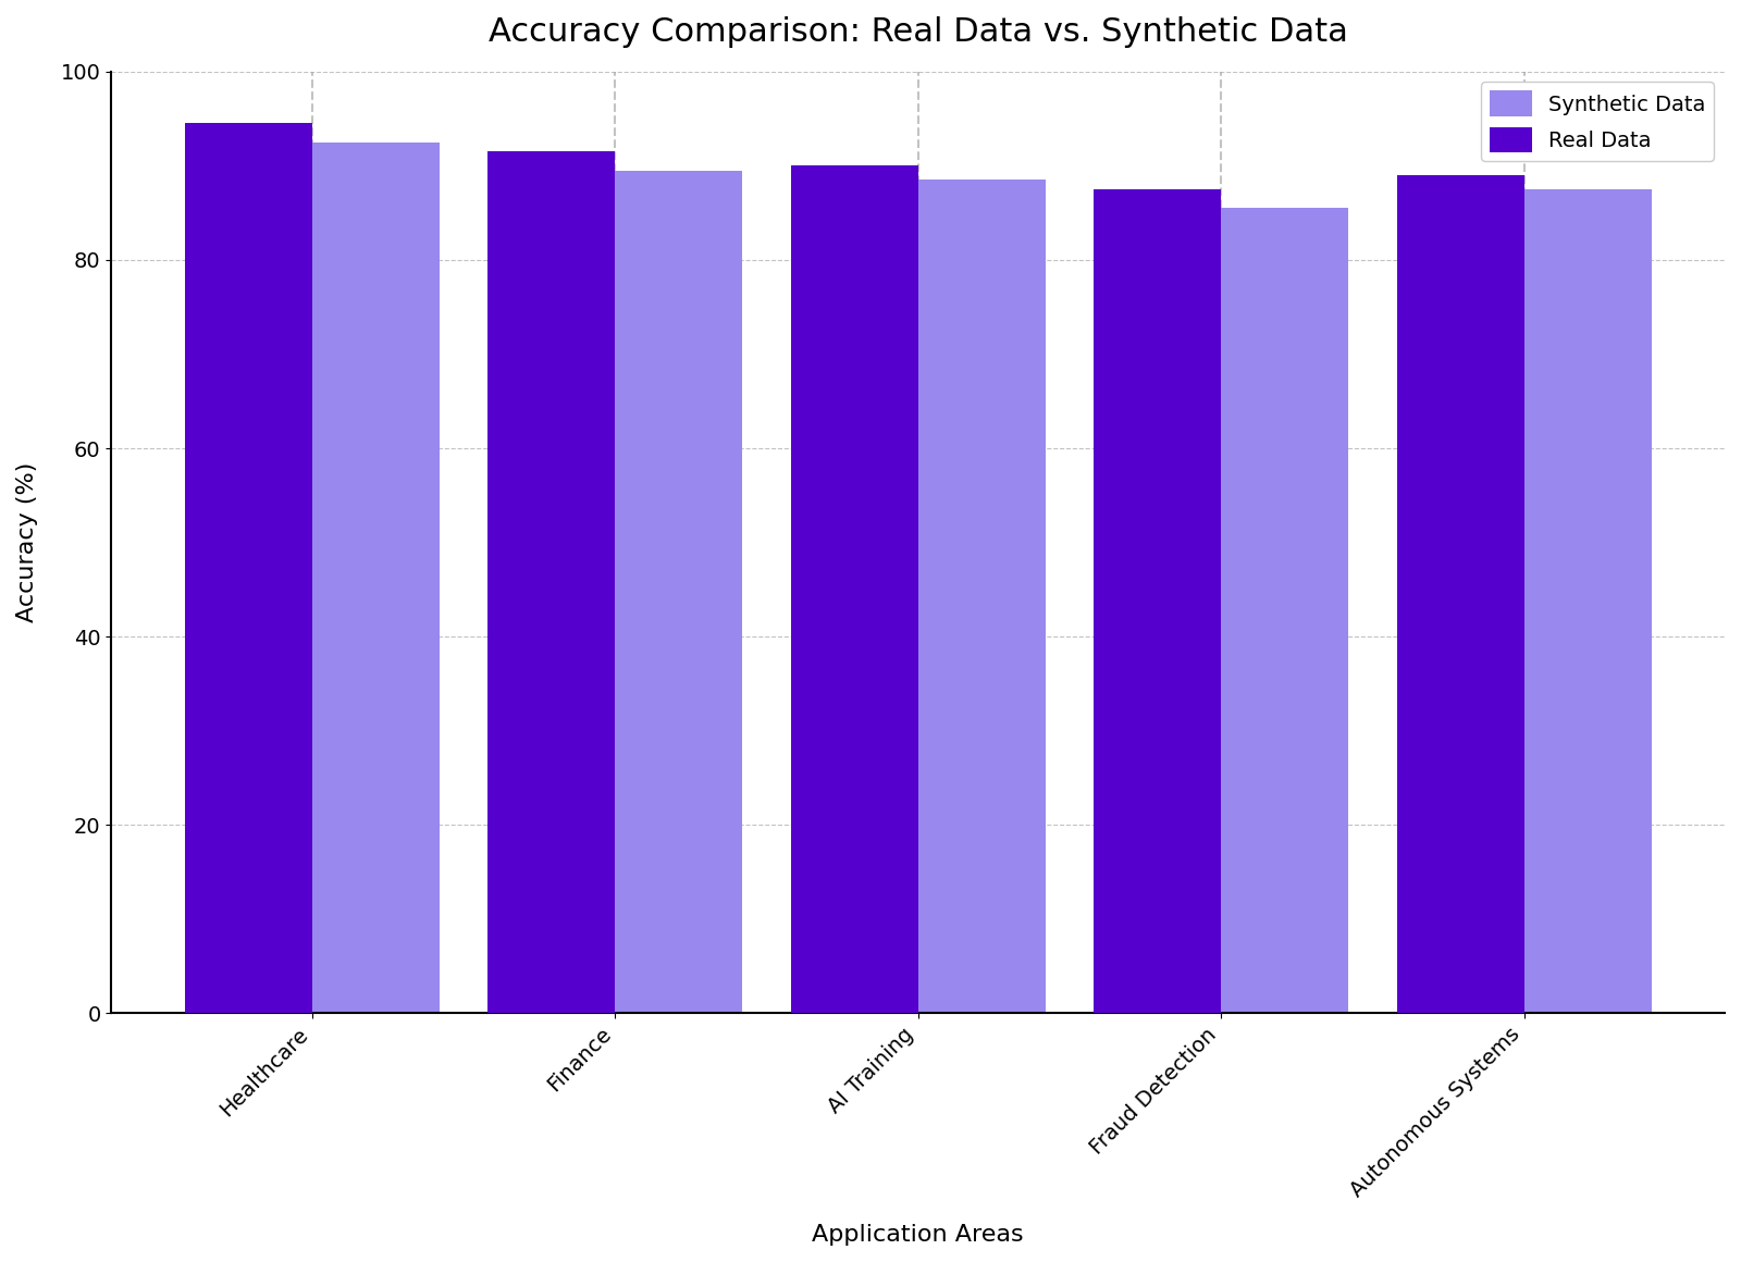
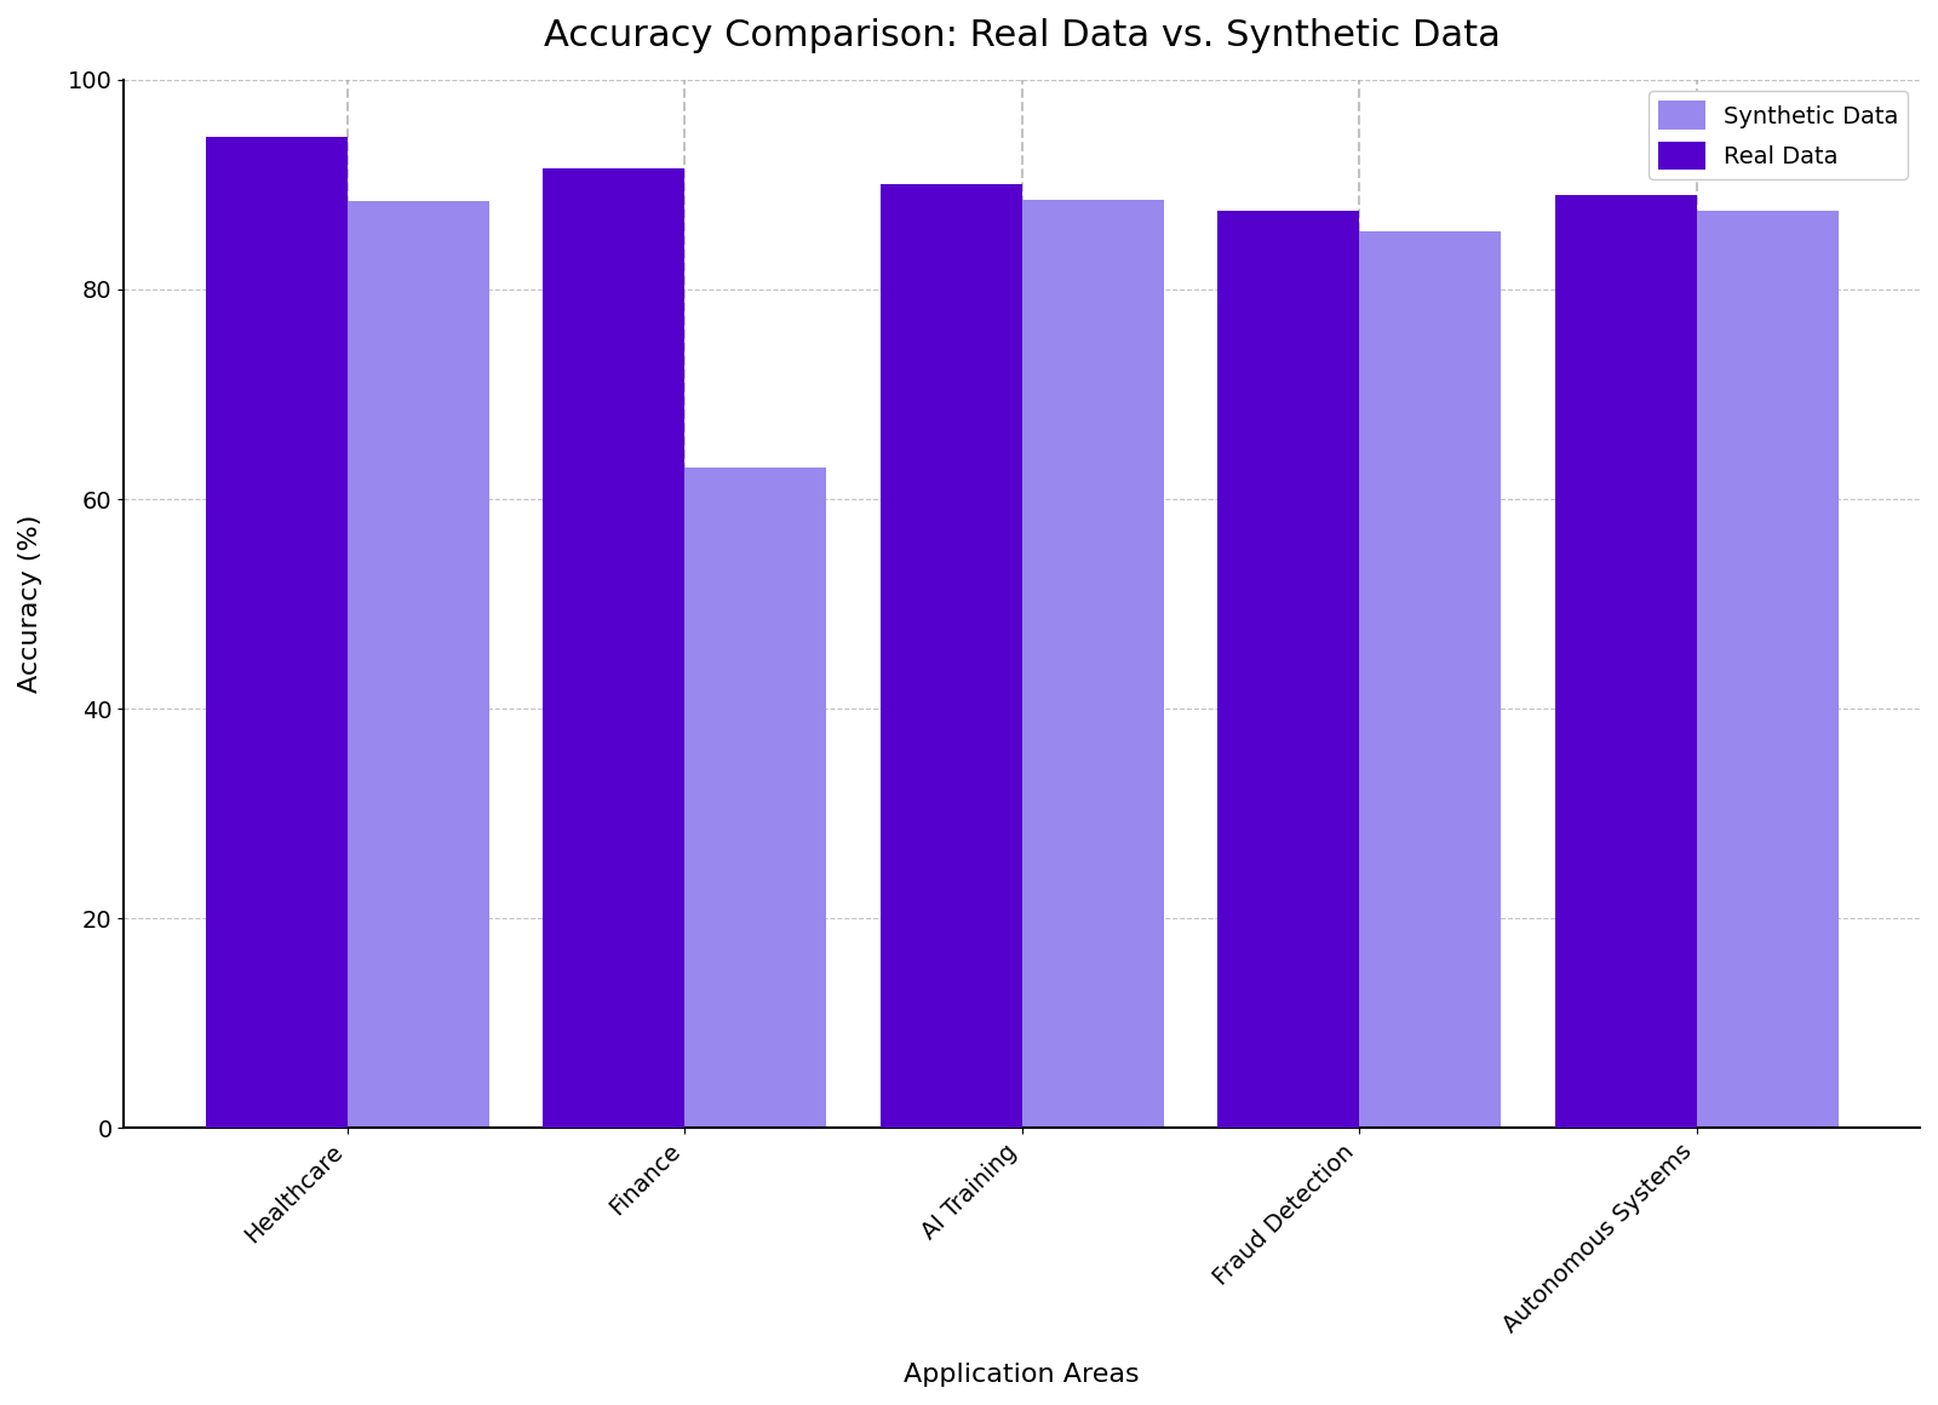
Synthetic Data/Healthcare: 92.5 -> 88.4
Synthetic Data/Finance: 89.5 -> 63.0
